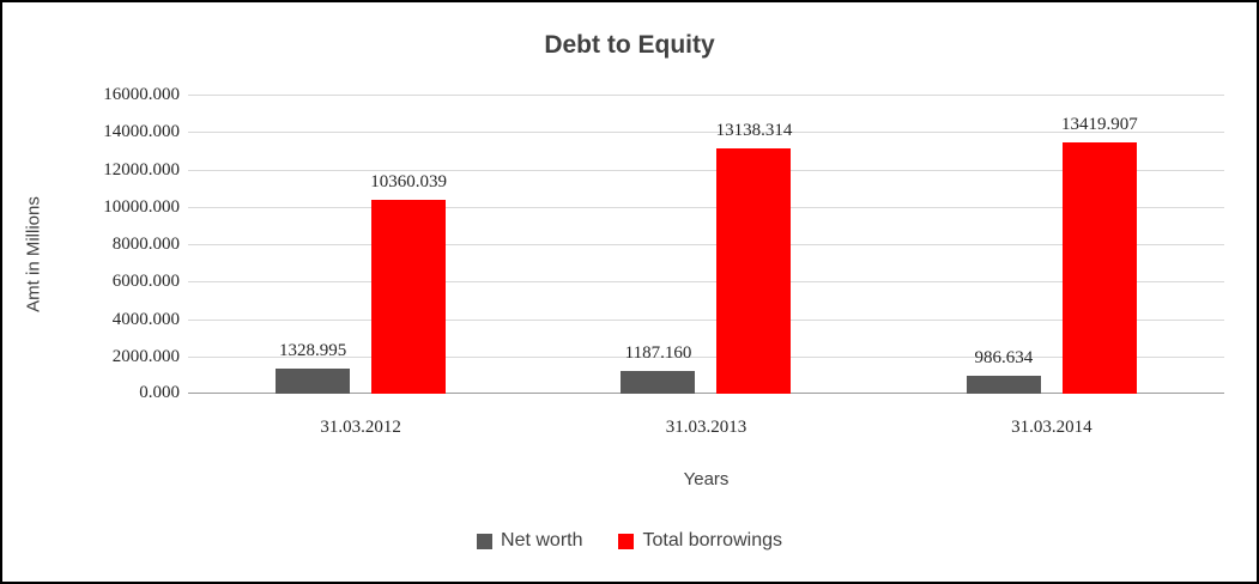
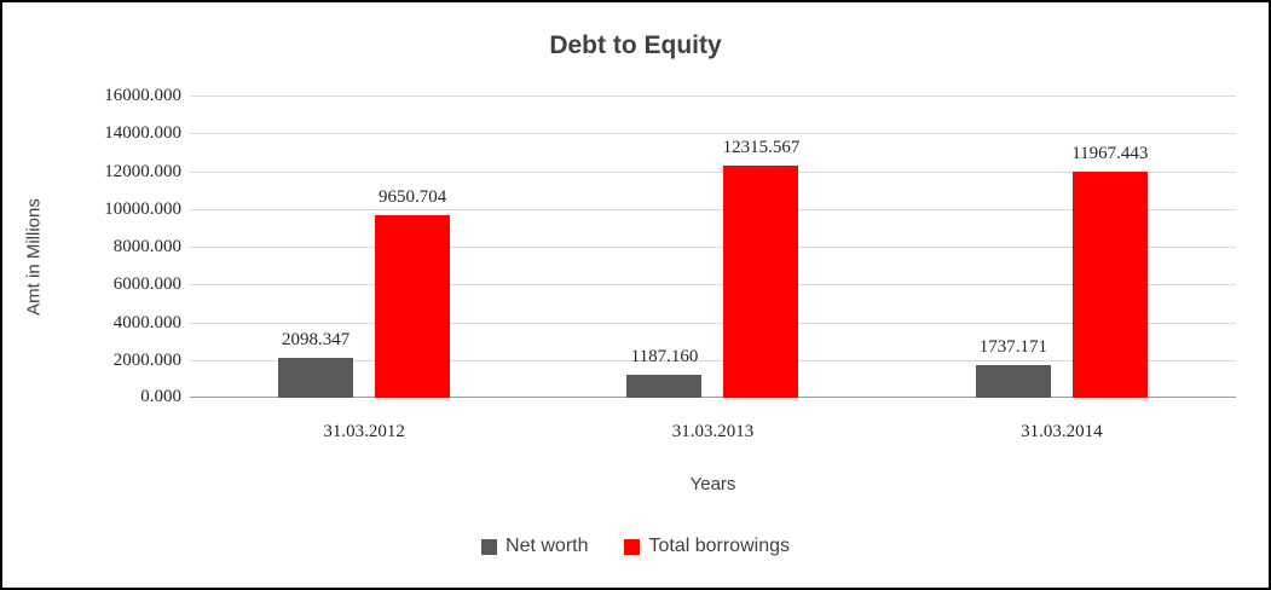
Net worth/31.03.2012: 1328.995 -> 2098.347
Total borrowings/31.03.2012: 10360.039 -> 9650.704
Total borrowings/31.03.2013: 13138.314 -> 12315.567
Net worth/31.03.2014: 986.634 -> 1737.171
Total borrowings/31.03.2014: 13419.907 -> 11967.443
